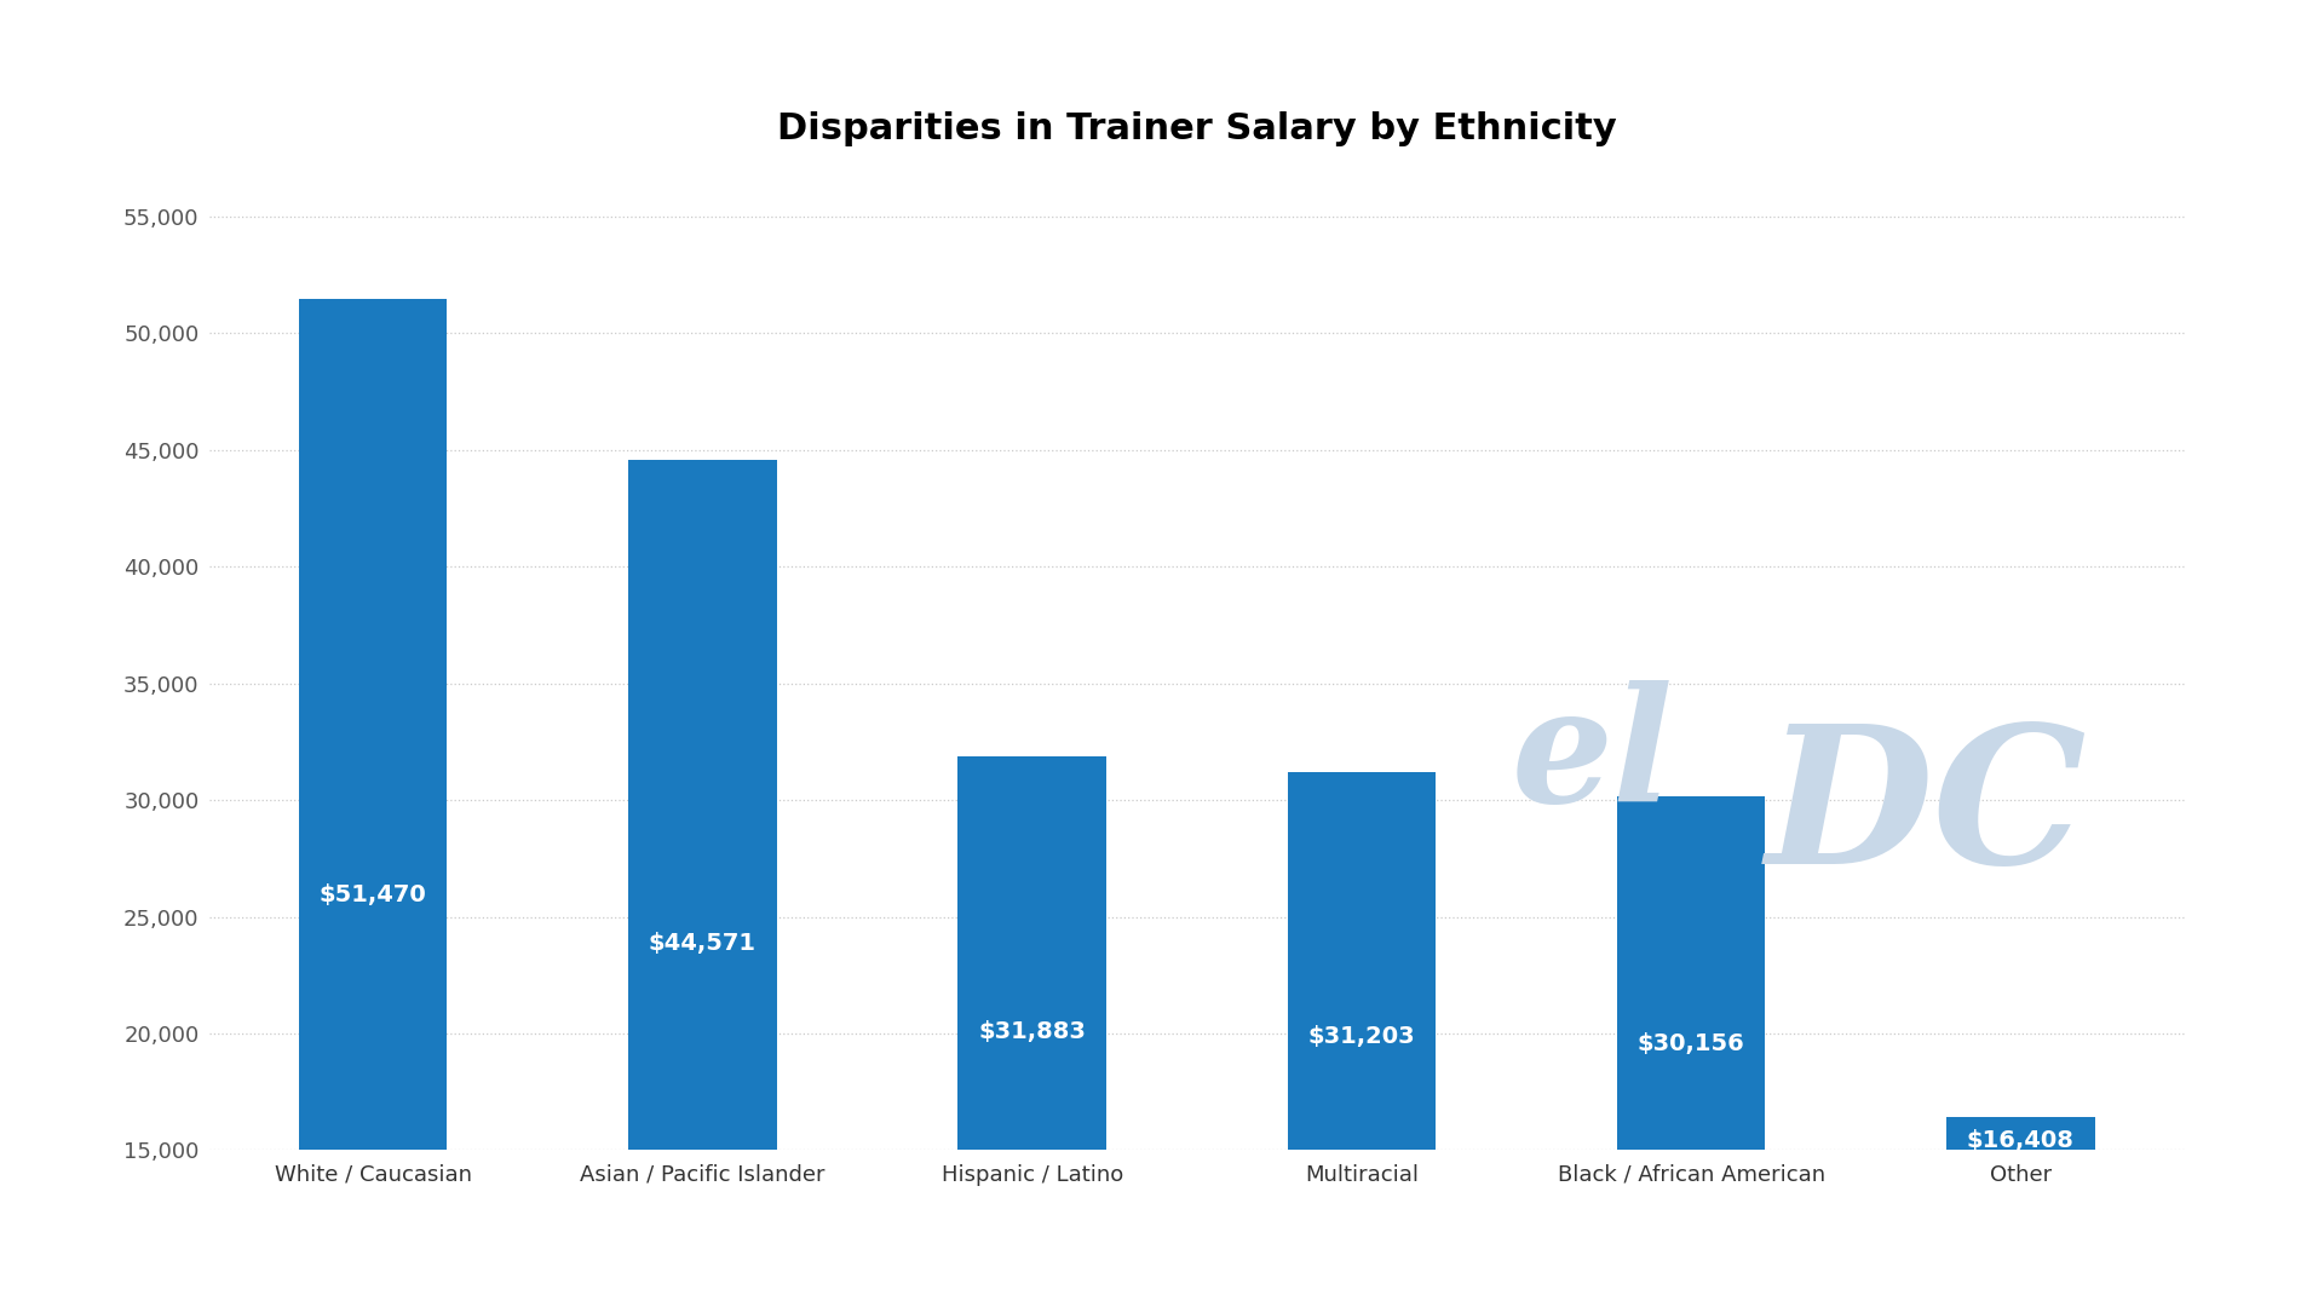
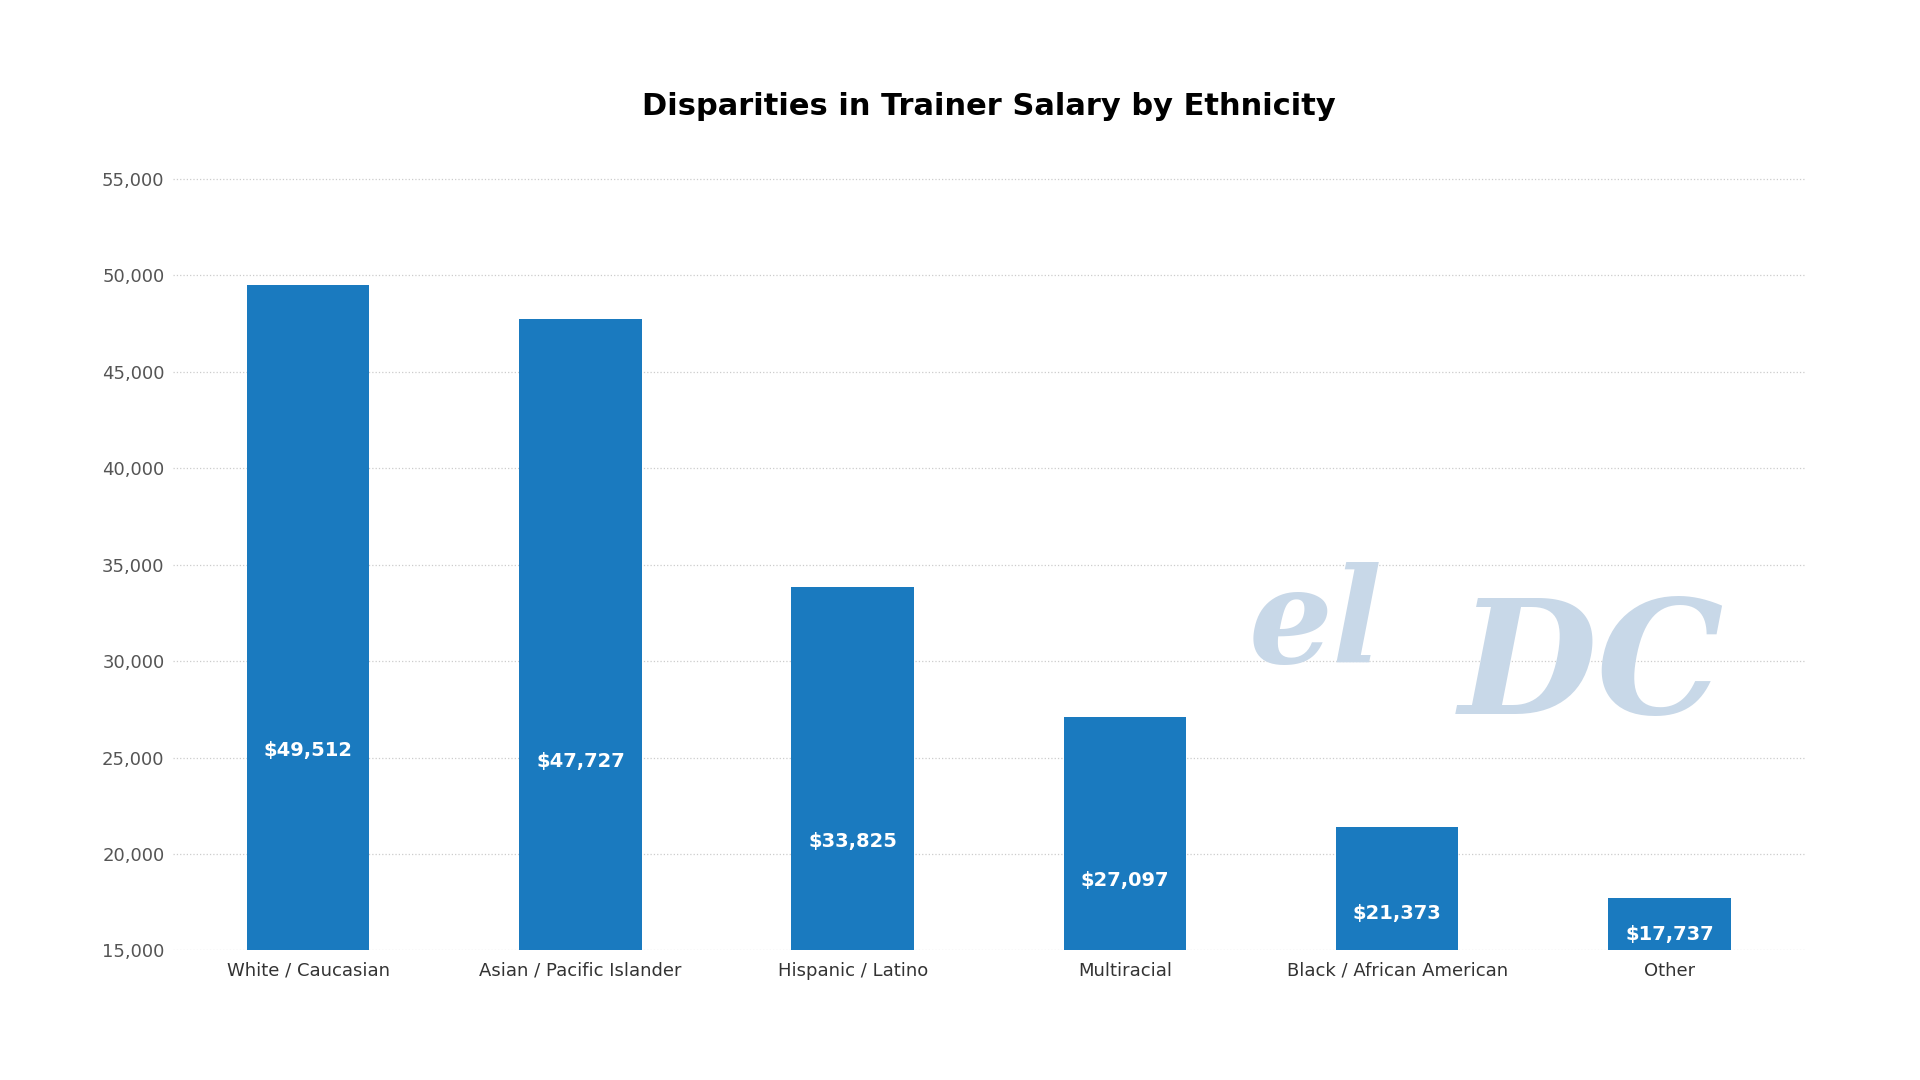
White / Caucasian: $51,470 -> $49,512
Asian / Pacific Islander: $44,571 -> $47,727
Hispanic / Latino: $31,883 -> $33,825
Multiracial: $31,203 -> $27,097
Black / African American: $30,156 -> $21,373
Other: $16,408 -> $17,737
